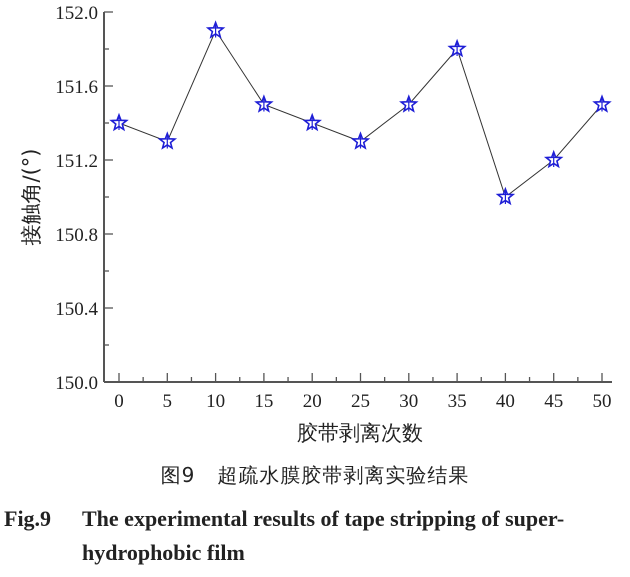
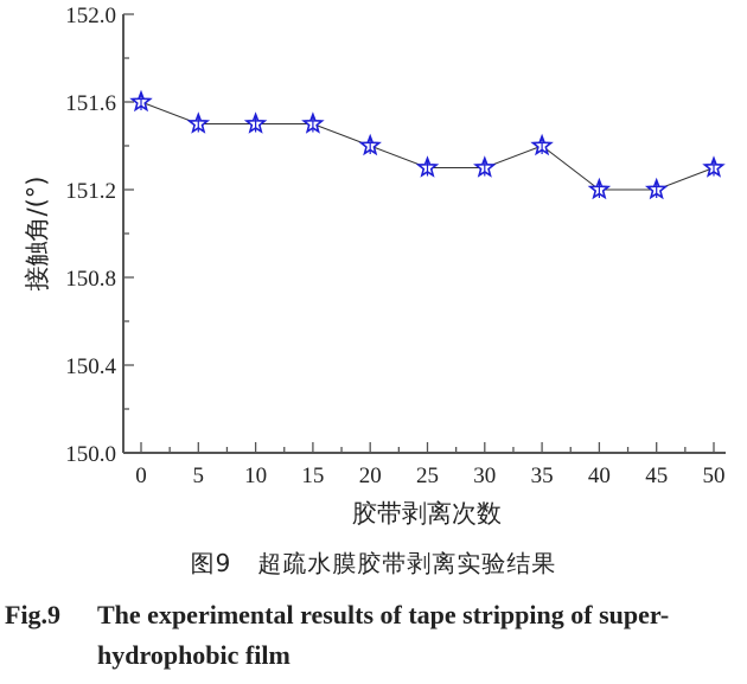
0: 151.4 -> 151.6
5: 151.3 -> 151.5
10: 151.9 -> 151.5
30: 151.5 -> 151.3
35: 151.8 -> 151.4
40: 151.0 -> 151.2
50: 151.5 -> 151.3
